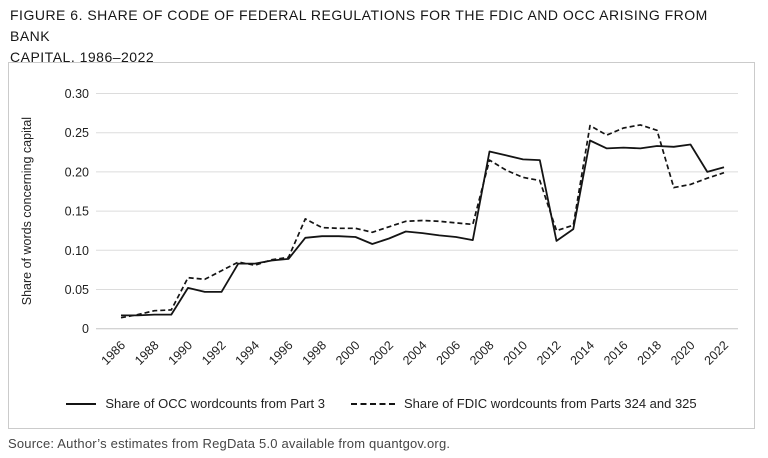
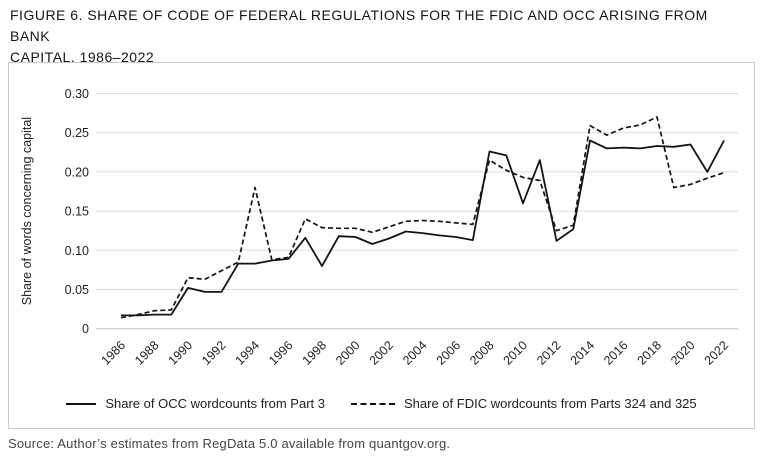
Share of FDIC wordcounts from Parts 324 and 325/1994: 0.08 -> 0.18
Share of OCC wordcounts from Part 3/1998: 0.12 -> 0.08
Share of OCC wordcounts from Part 3/2010: 0.22 -> 0.16
Share of FDIC wordcounts from Parts 324 and 325/2018: 0.25 -> 0.27
Share of OCC wordcounts from Part 3/2022: 0.21 -> 0.24
